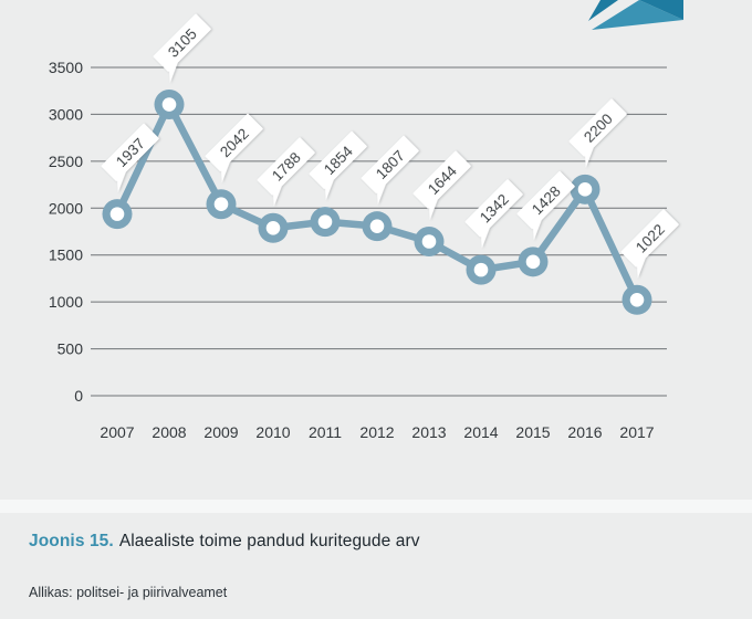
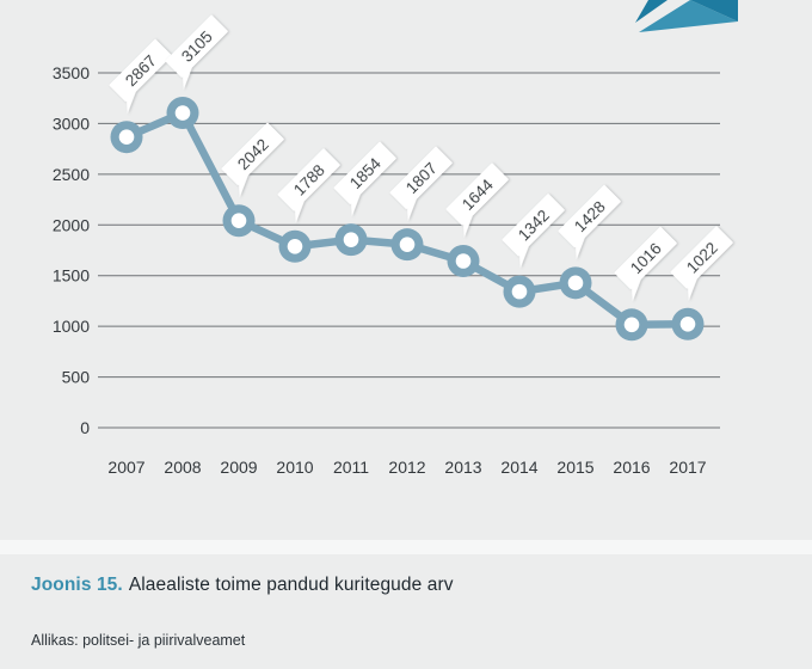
2007: 1937 -> 2867
2016: 2200 -> 1016
